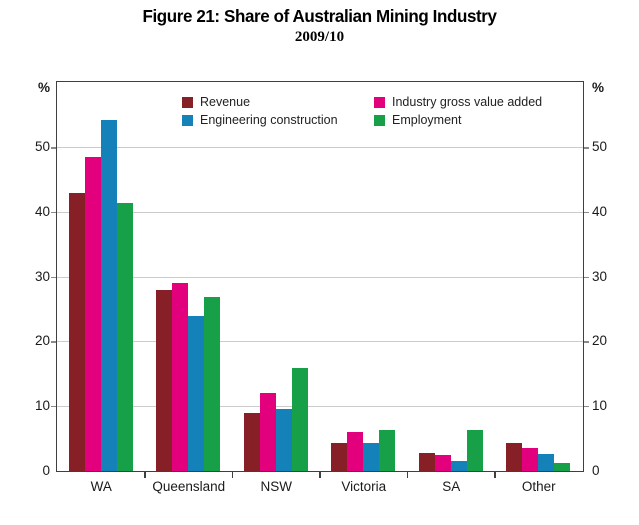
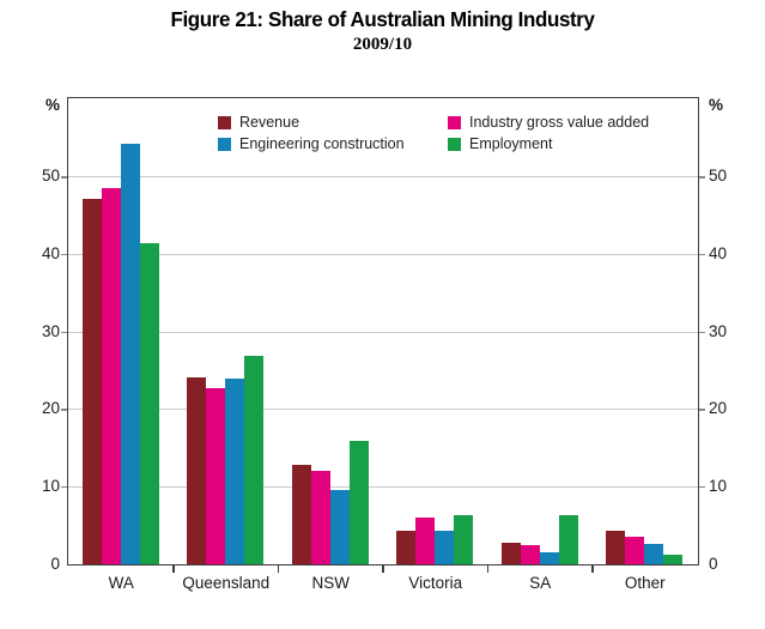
Revenue/WA: 43 -> 47
Revenue/Queensland: 28 -> 24
Industry gross value added/Queensland: 29 -> 23
Revenue/NSW: 9 -> 13
